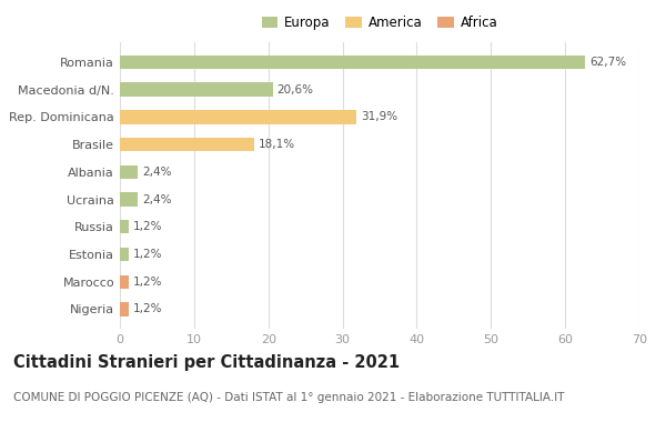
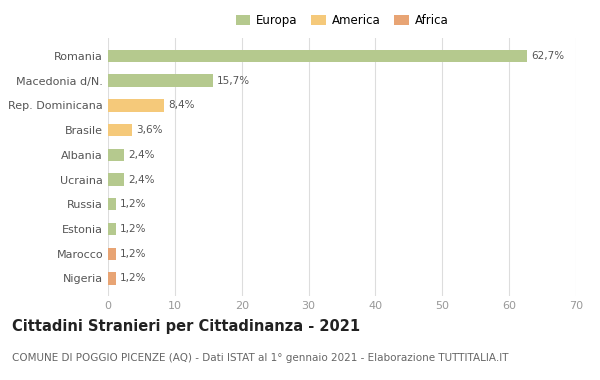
Macedonia d/N.: 20,6% -> 15,7%
Rep. Dominicana: 31,9% -> 8,4%
Brasile: 18,1% -> 3,6%
